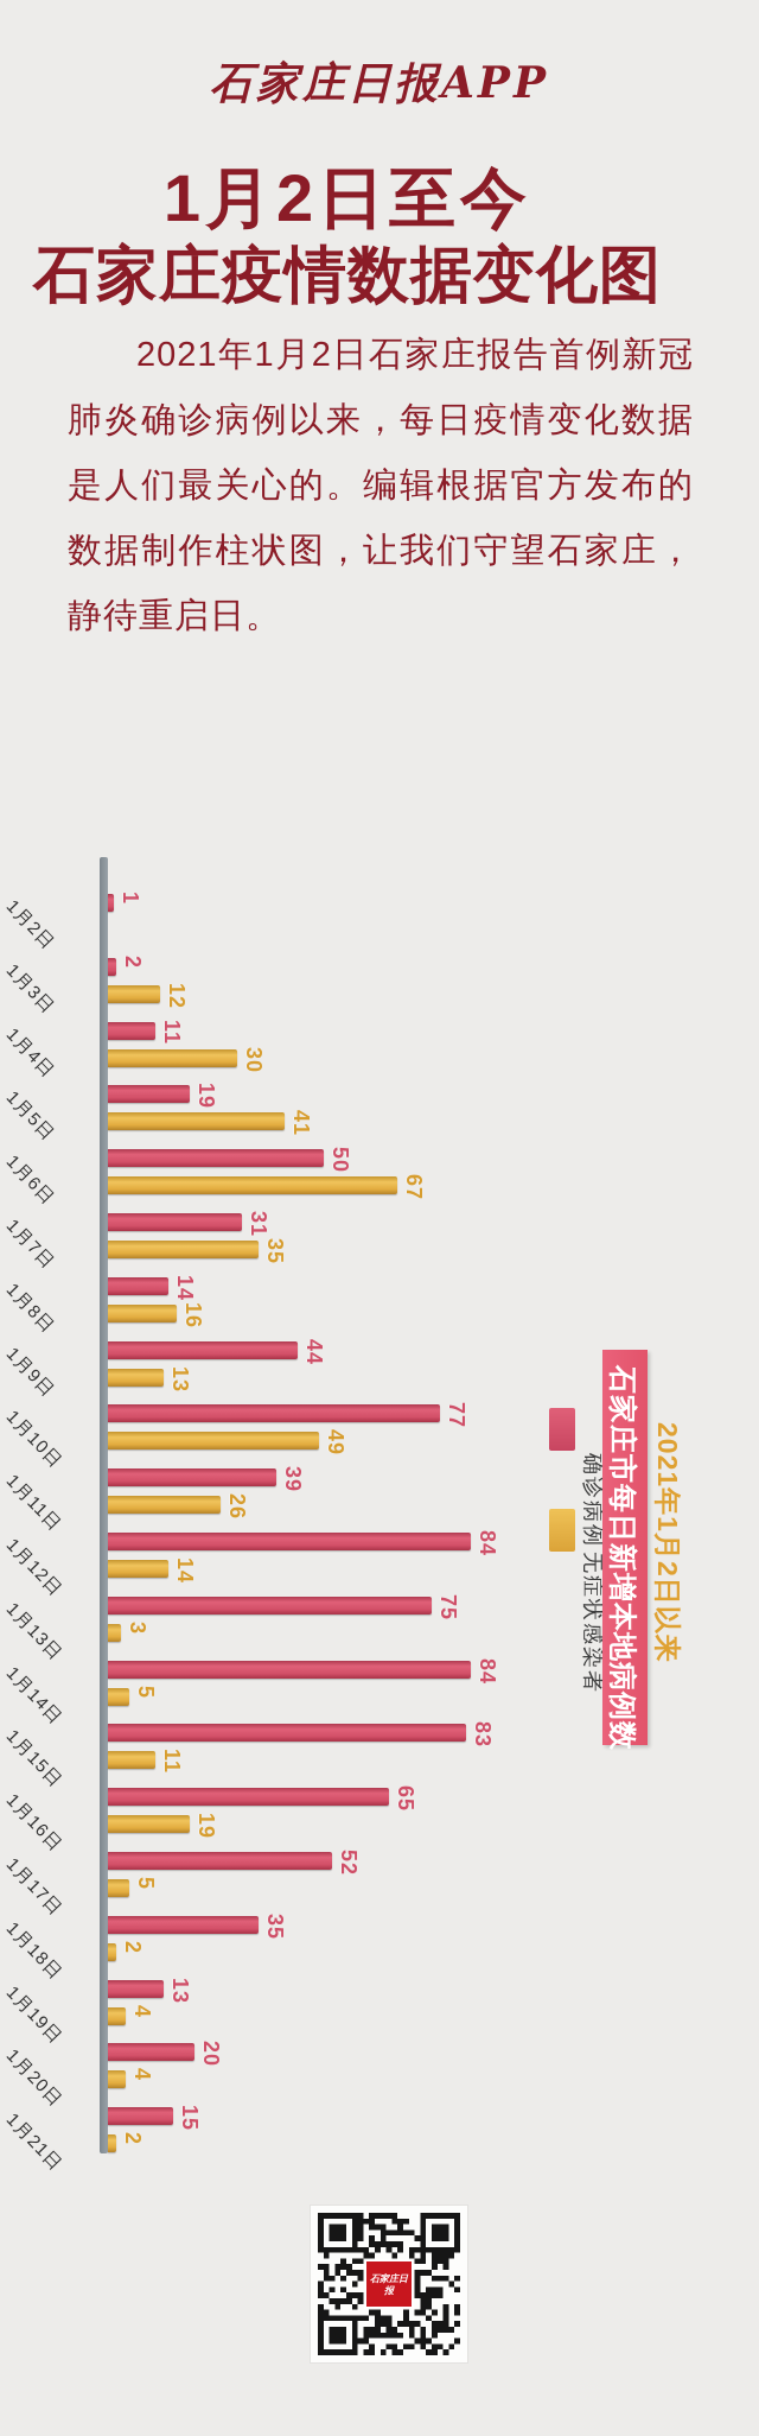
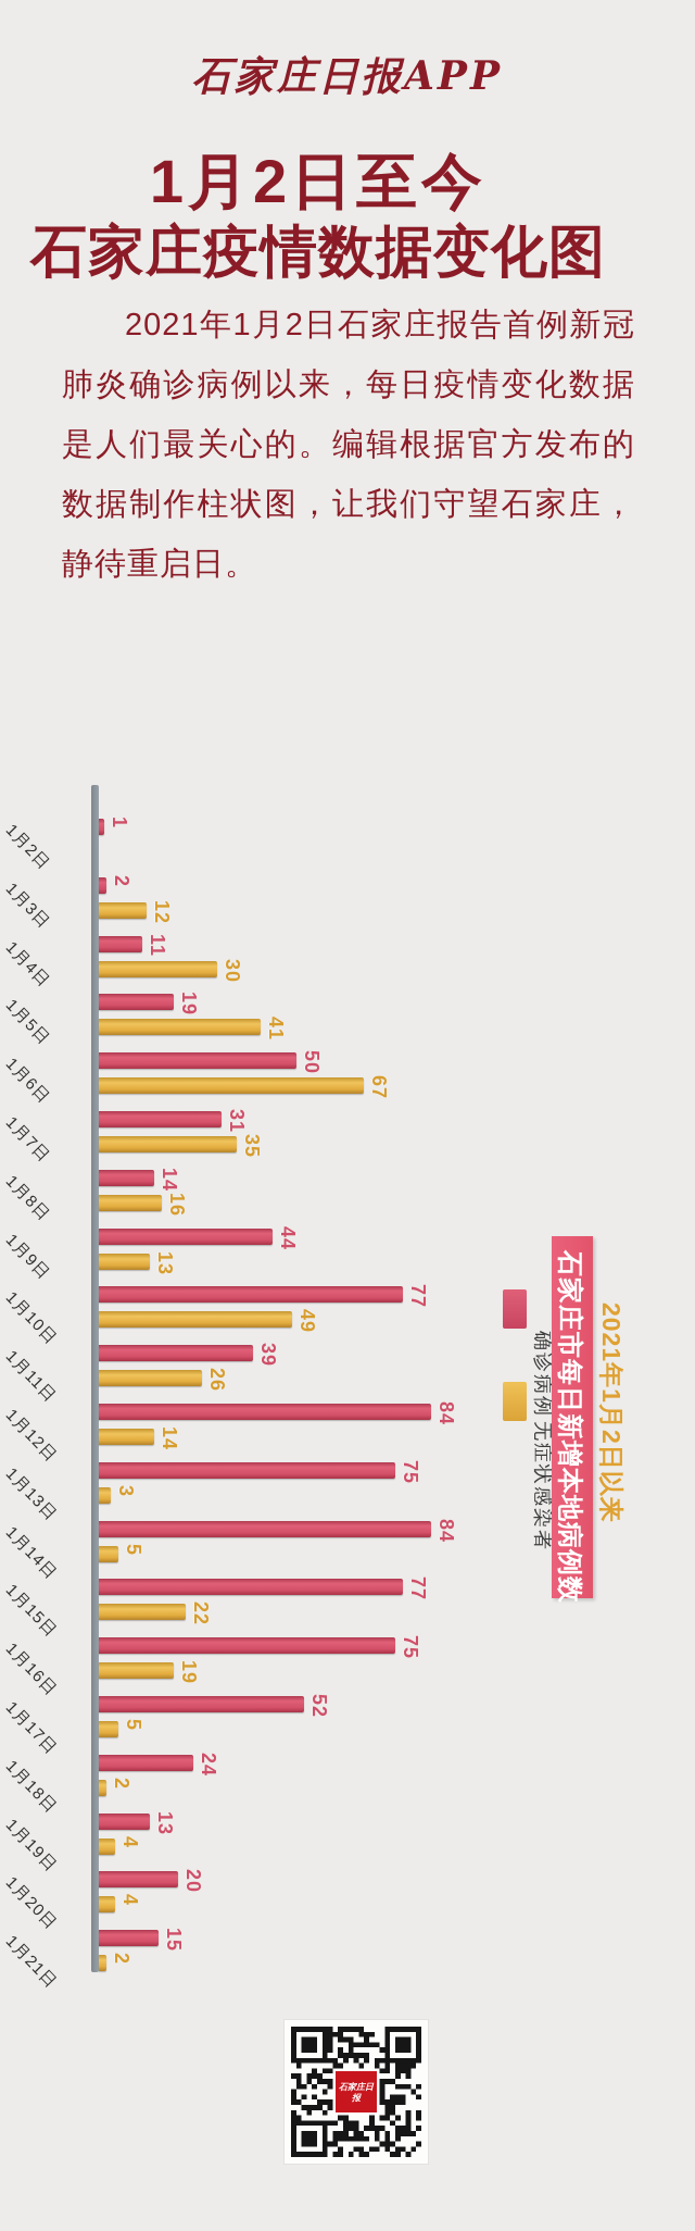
确诊病例/1月15日: 83 -> 77
无症状感染者/1月15日: 11 -> 22
确诊病例/1月16日: 65 -> 75
确诊病例/1月18日: 35 -> 24
